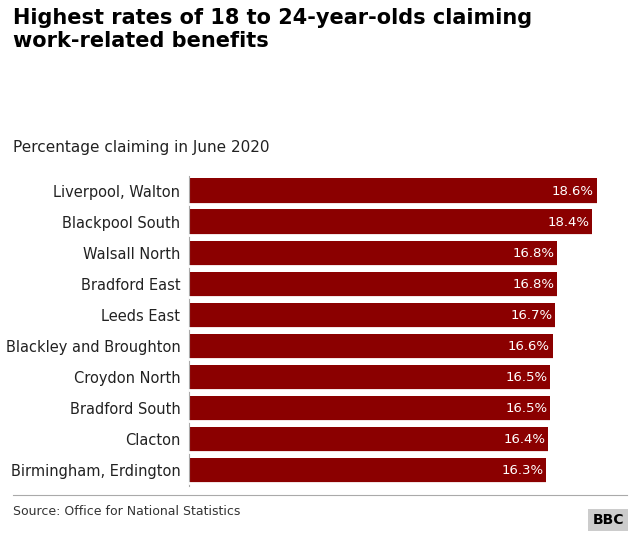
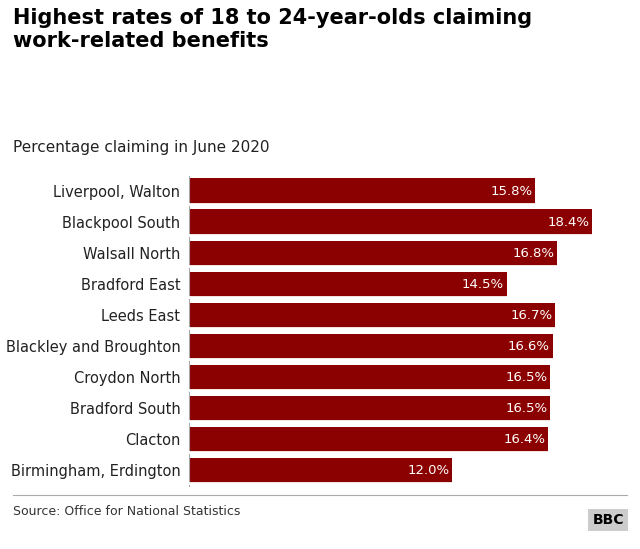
Liverpool, Walton: 18.6% -> 15.8%
Bradford East: 16.8% -> 14.5%
Birmingham, Erdington: 16.3% -> 12.0%
